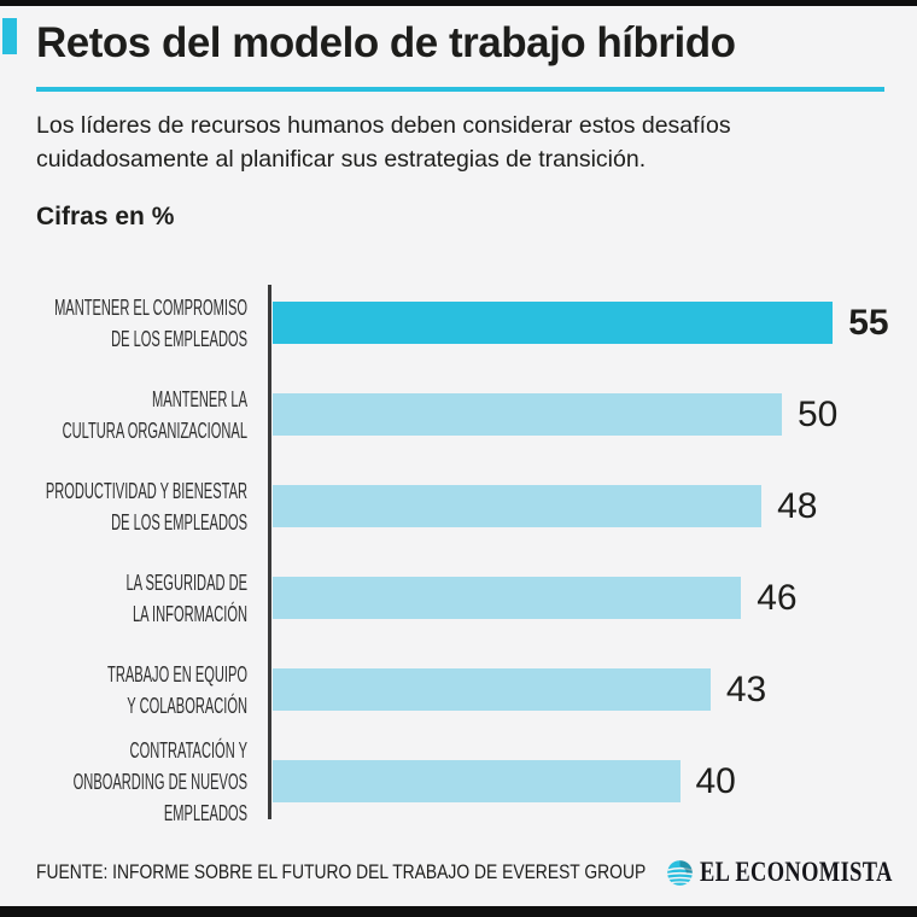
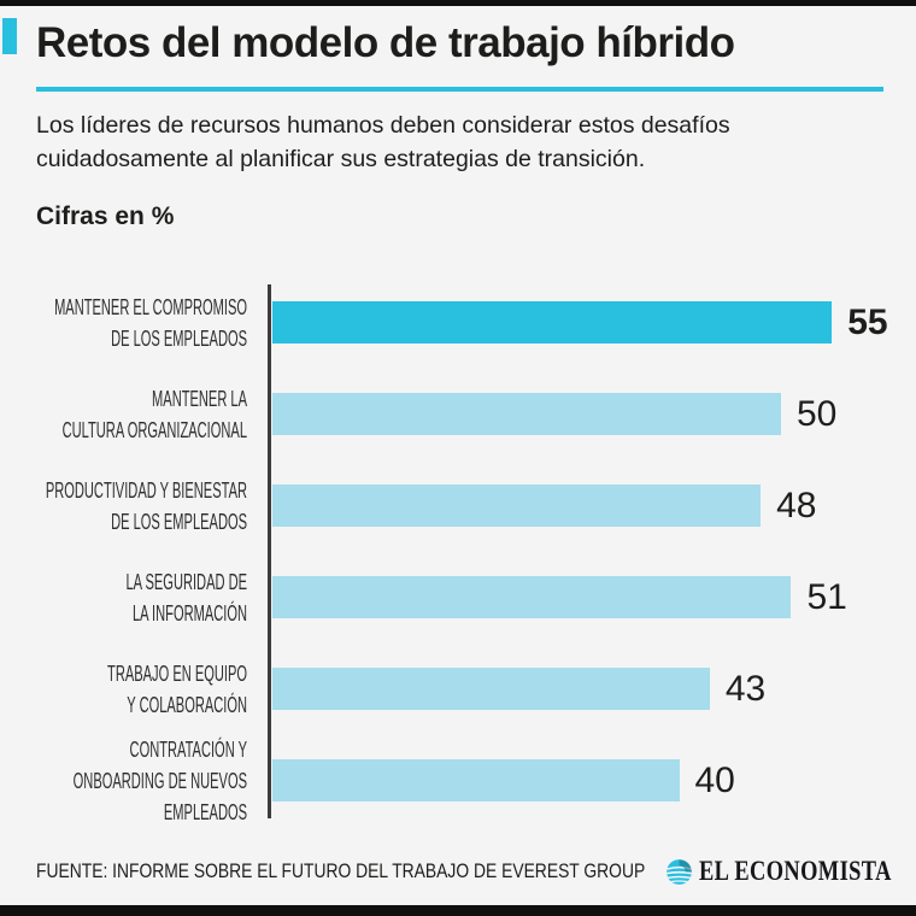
LA SEGURIDAD DE LA INFORMACIÓN: 46 -> 51
